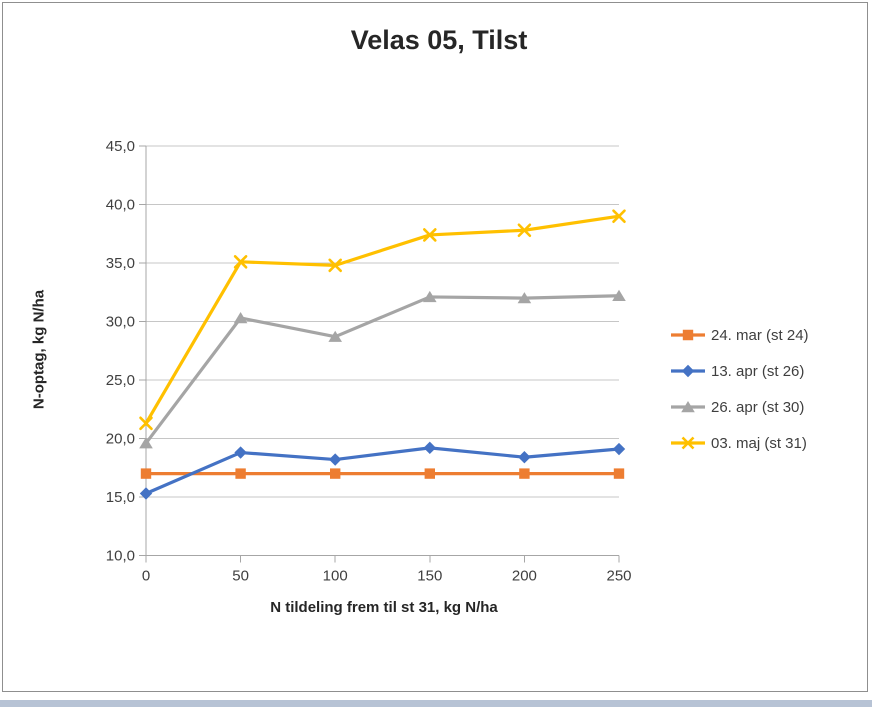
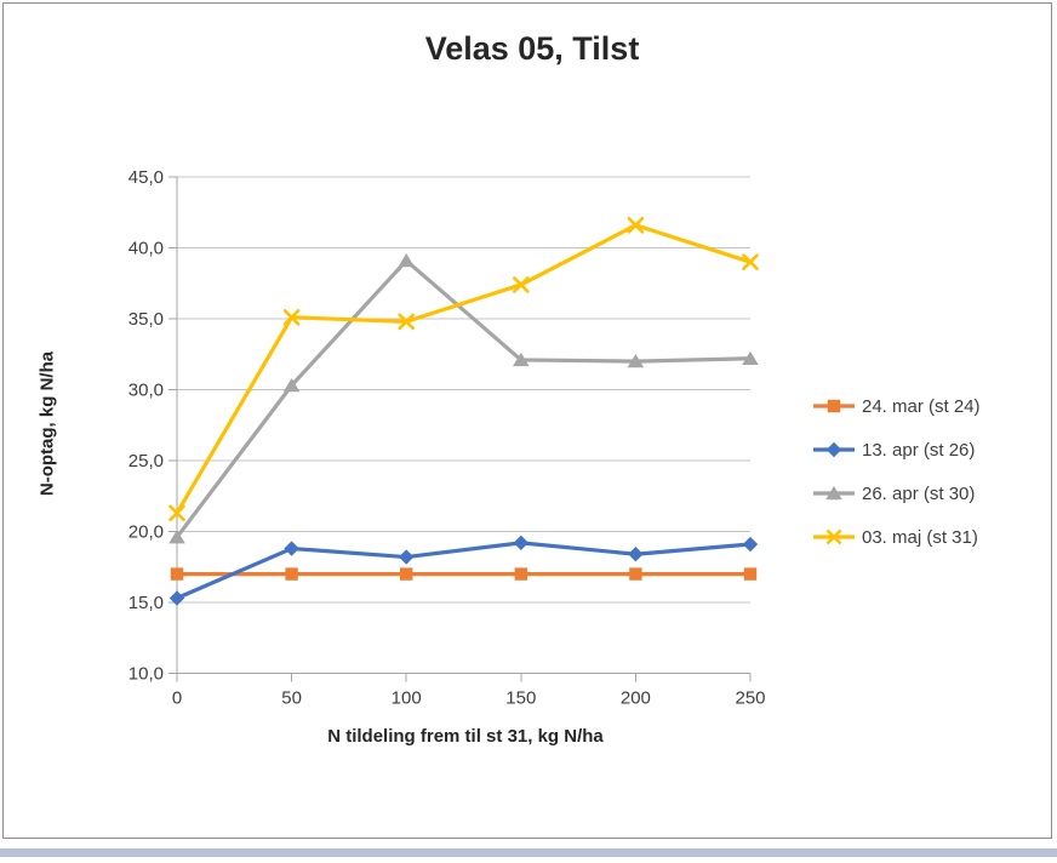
26. apr (st 30)/100: 28,7 -> 39,1
03. maj (st 31)/200: 37,8 -> 41,6
